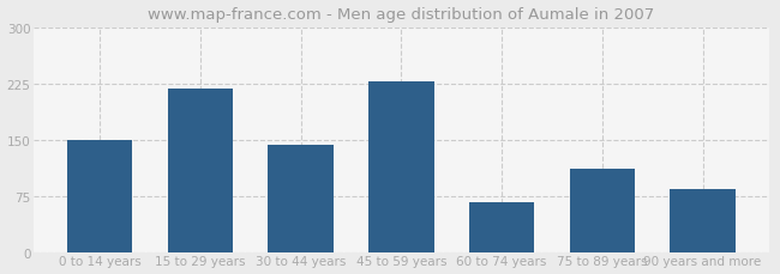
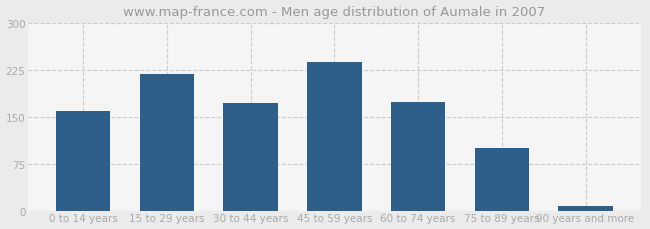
0 to 14 years: 150 -> 160
30 to 44 years: 144 -> 172
45 to 59 years: 228 -> 238
60 to 74 years: 66 -> 173
75 to 89 years: 112 -> 100
90 years and more: 84 -> 8
